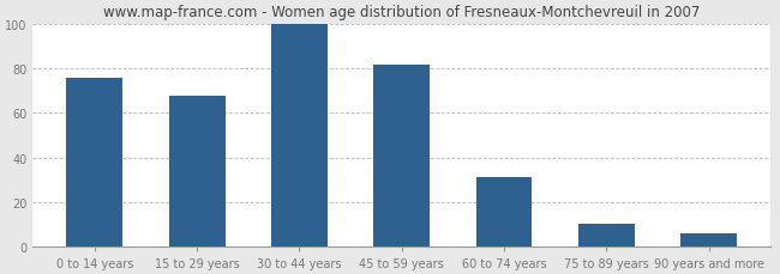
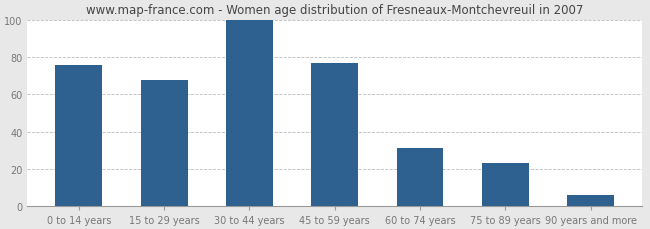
45 to 59 years: 82 -> 77
75 to 89 years: 10 -> 23
